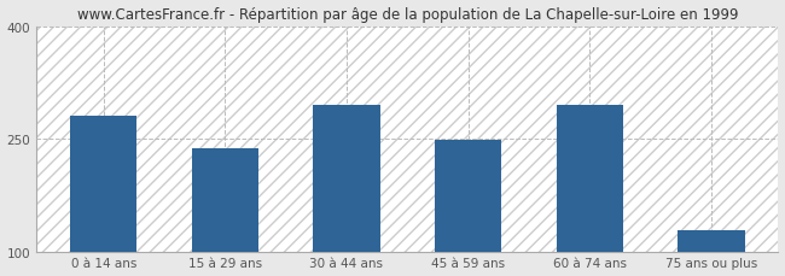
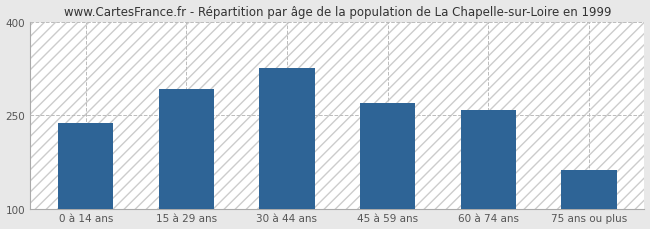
0 à 14 ans: 280 -> 238
15 à 29 ans: 237 -> 292
30 à 44 ans: 295 -> 326
45 à 59 ans: 248 -> 270
60 à 74 ans: 295 -> 258
75 ans ou plus: 128 -> 162
